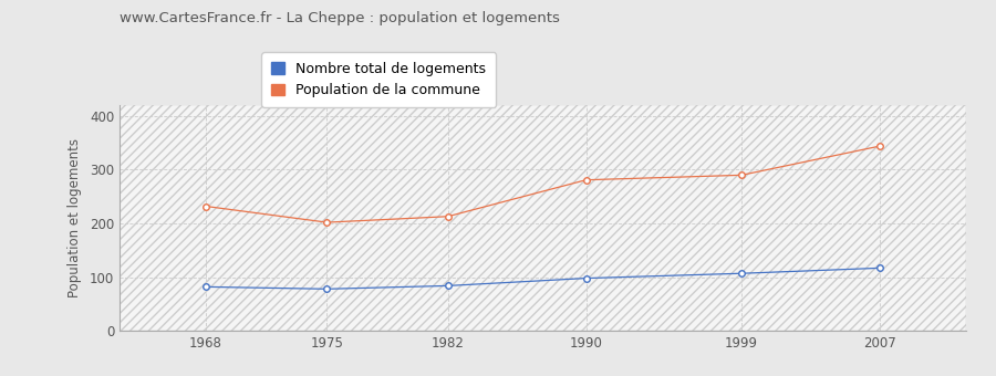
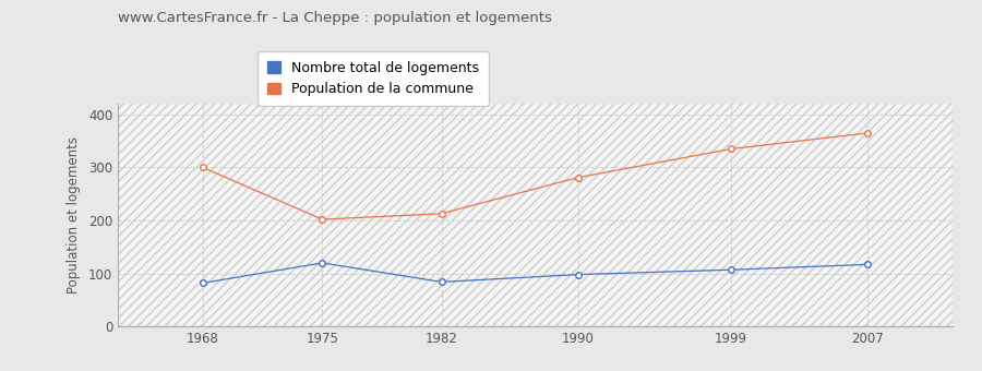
Population de la commune/1968: 232 -> 300
Nombre total de logements/1975: 78 -> 120
Population de la commune/1999: 290 -> 335
Population de la commune/2007: 344 -> 365
